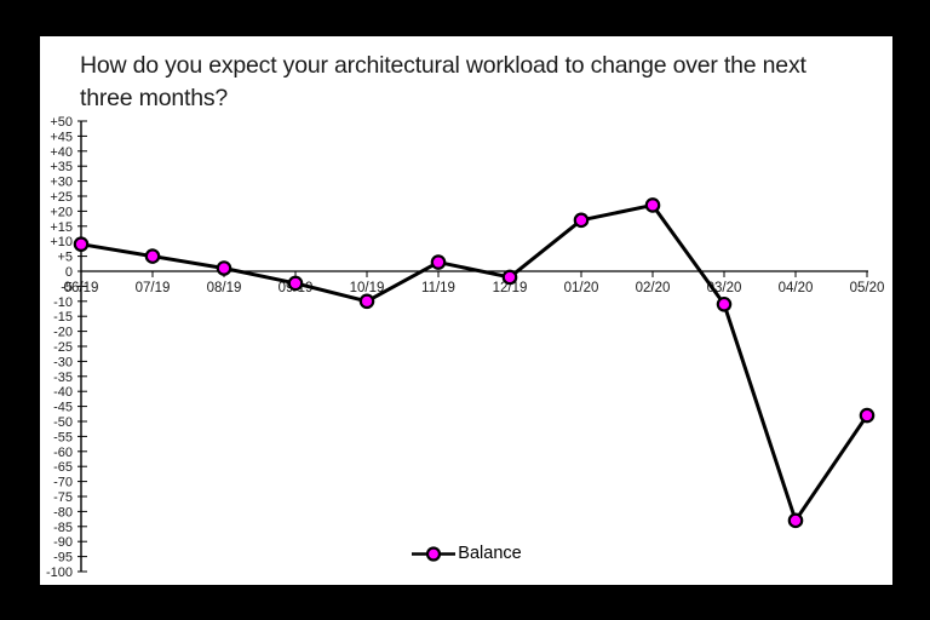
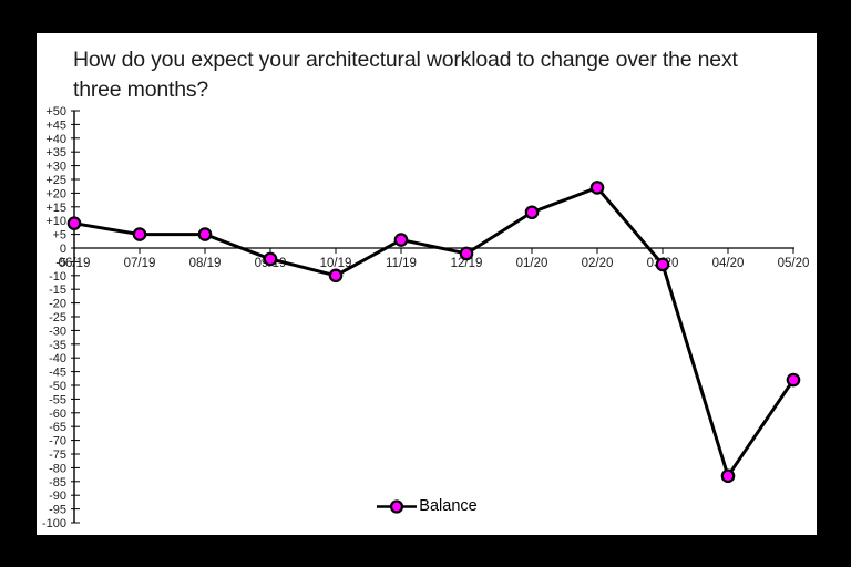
08/19: 1 -> 5
01/20: 17 -> 13
03/20: -11 -> -6
